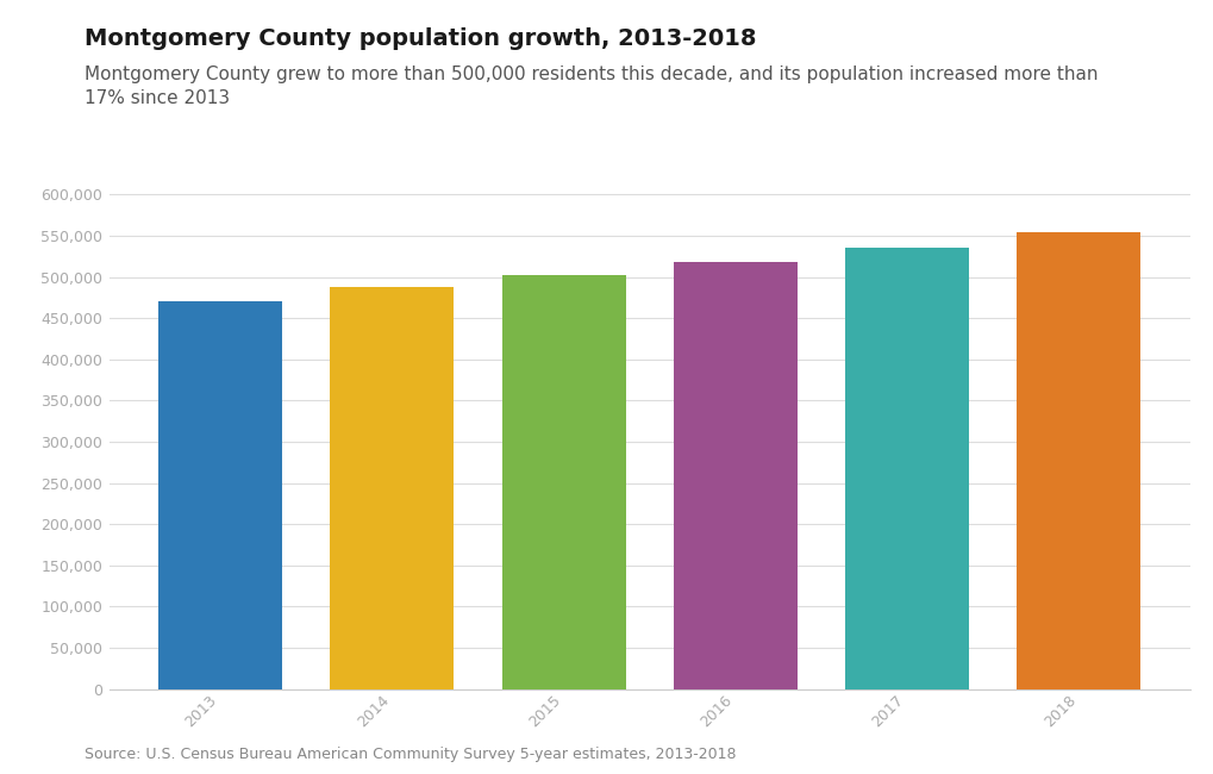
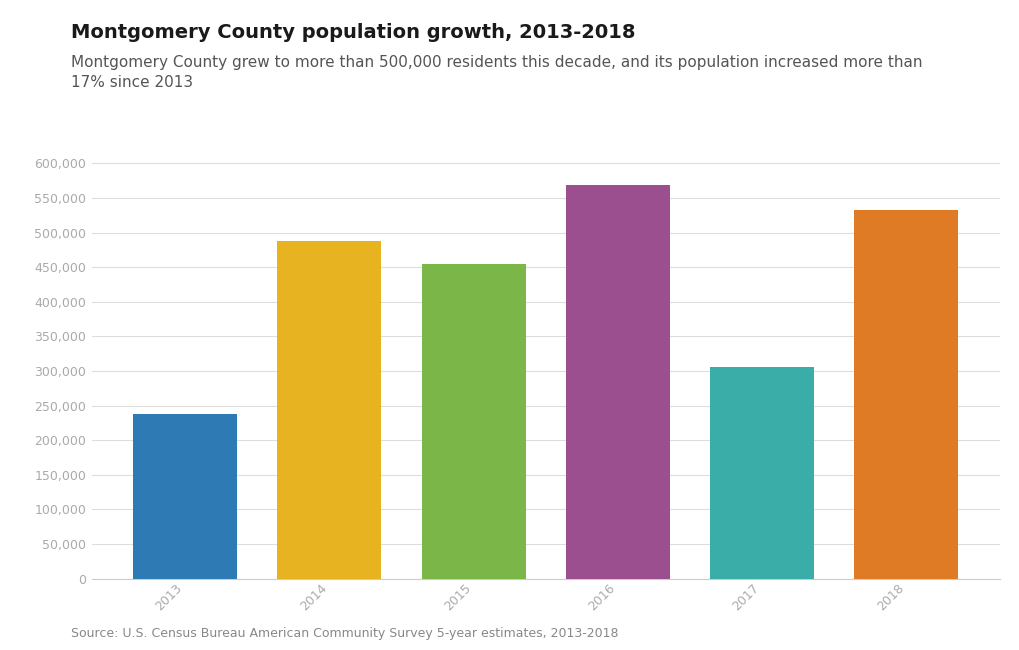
2013: 471,000 -> 238,000
2015: 502,000 -> 454,000
2016: 518,000 -> 568,000
2017: 535,000 -> 306,000
2018: 554,000 -> 532,000
